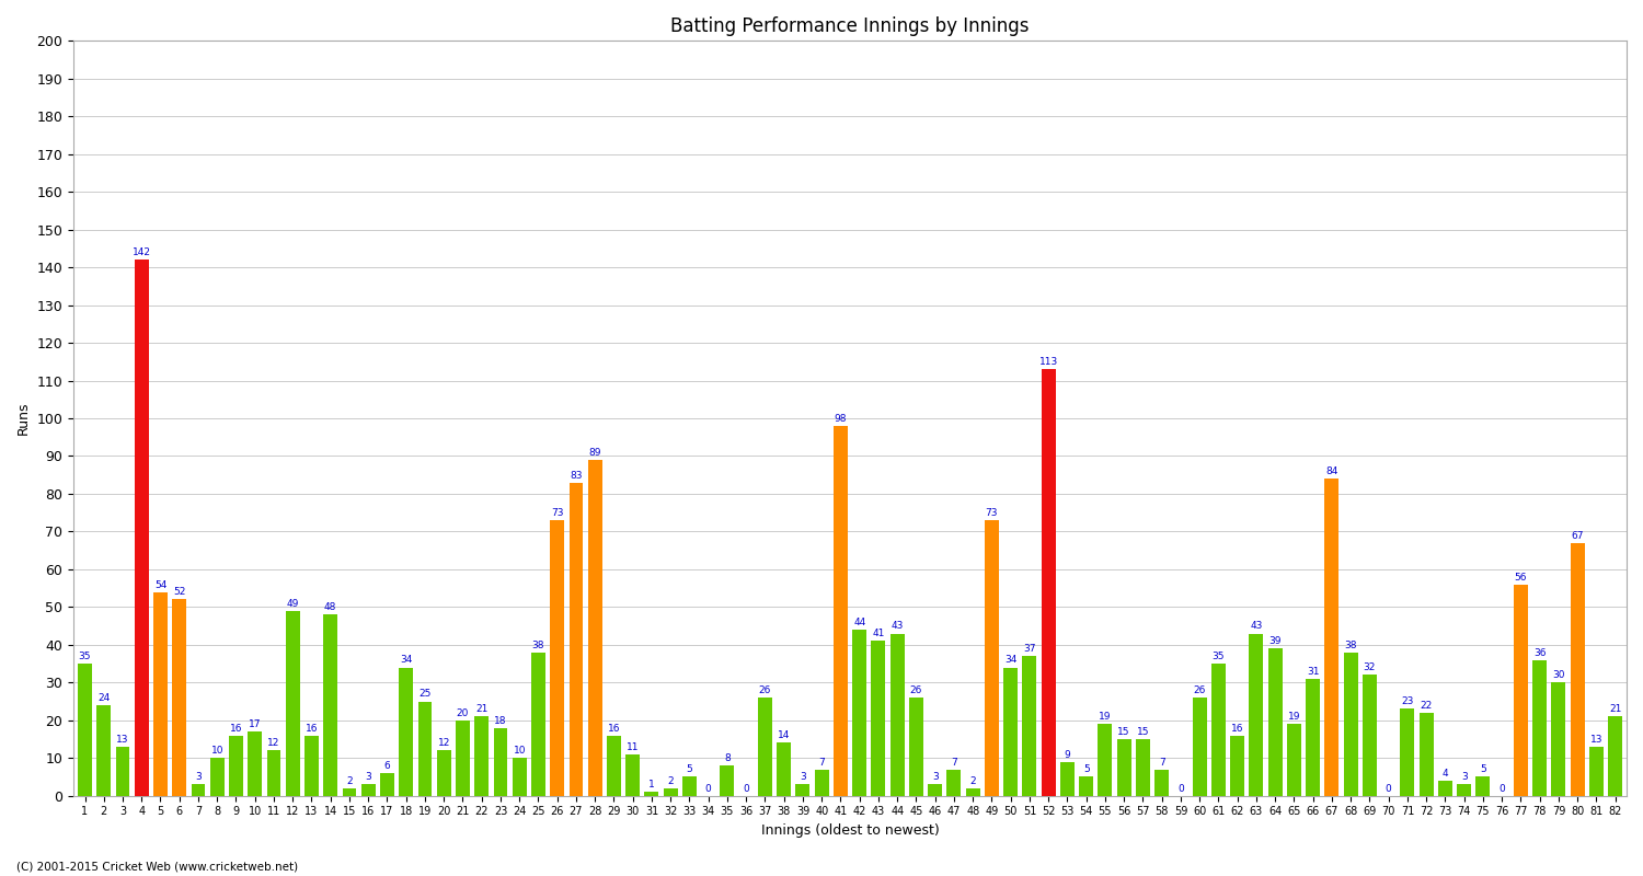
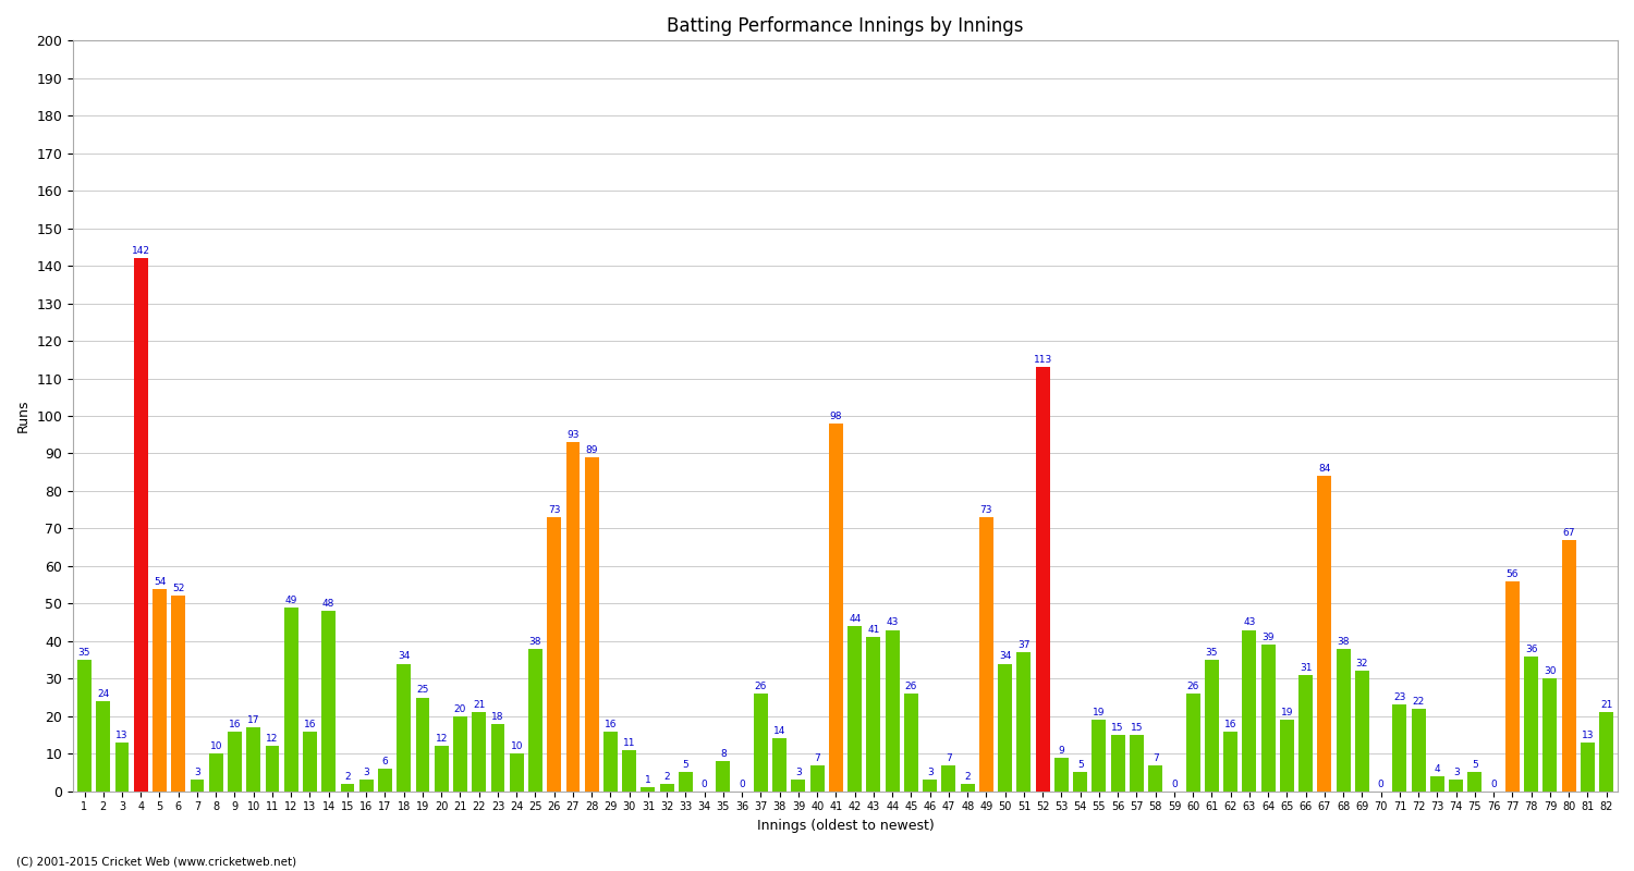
27: 83 -> 93
